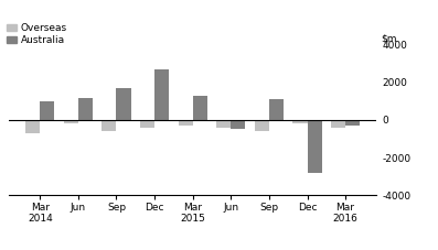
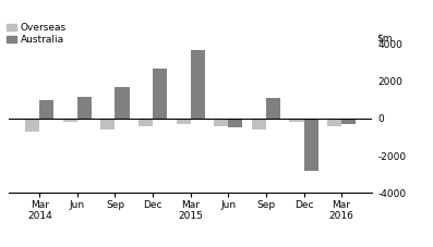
Australia/Mar 2015: 1300 -> 3700
